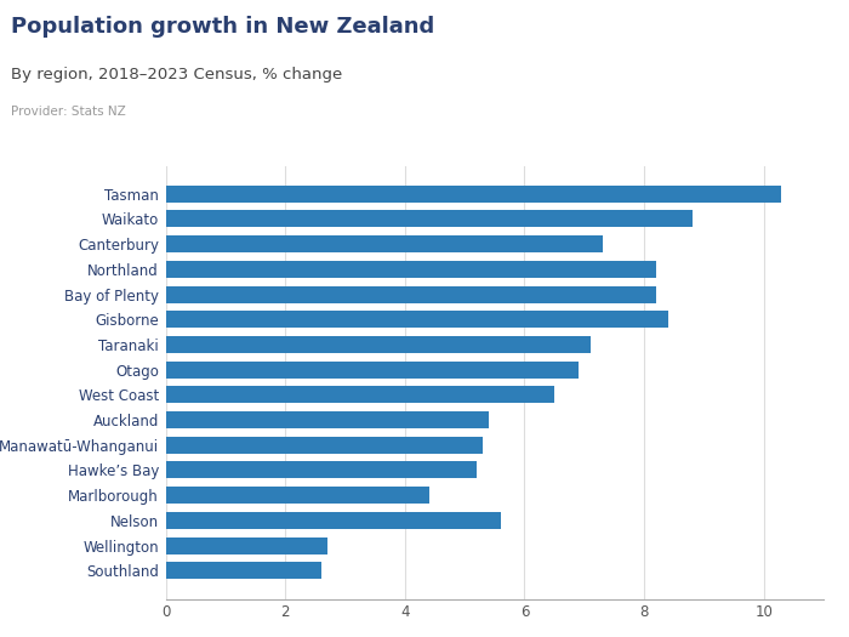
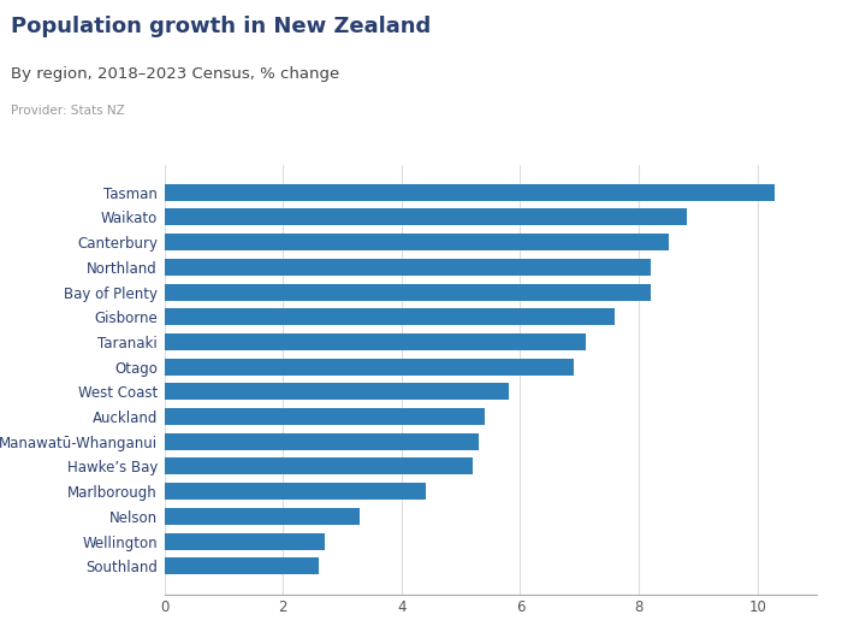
Canterbury: 7.3 -> 8.5
Gisborne: 8.4 -> 7.6
West Coast: 6.5 -> 5.8
Nelson: 5.6 -> 3.3
